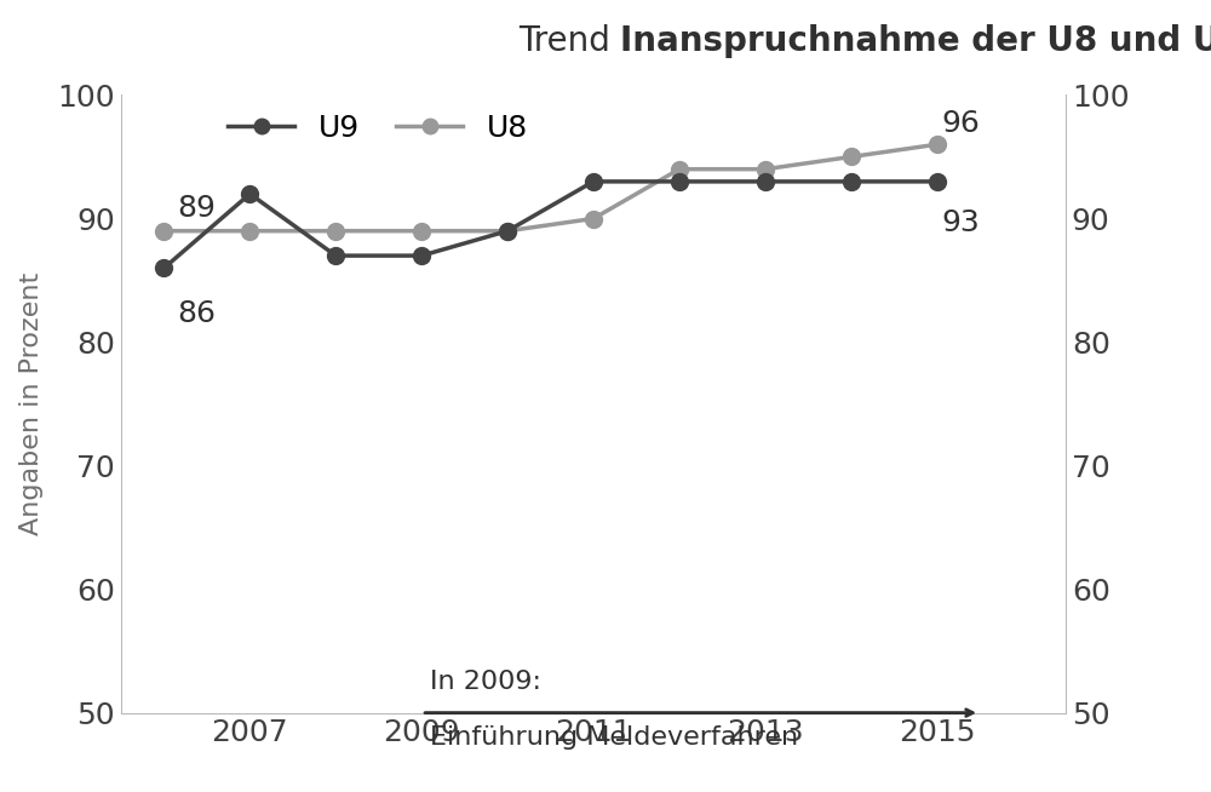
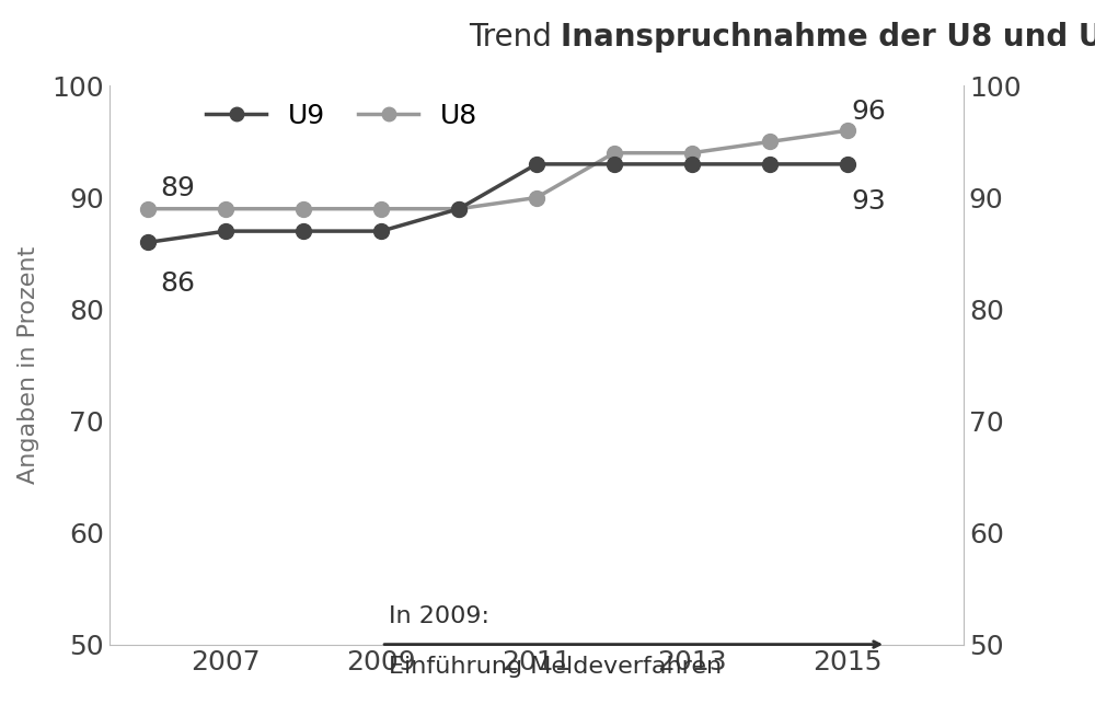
U9/2007: 92 -> 87
